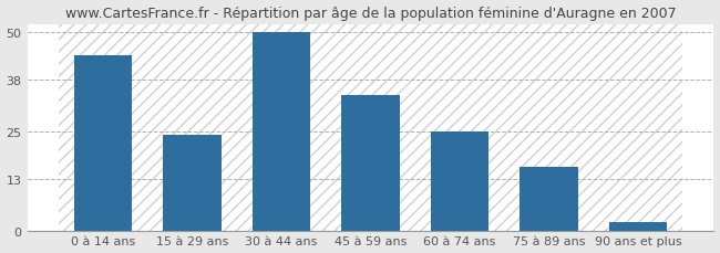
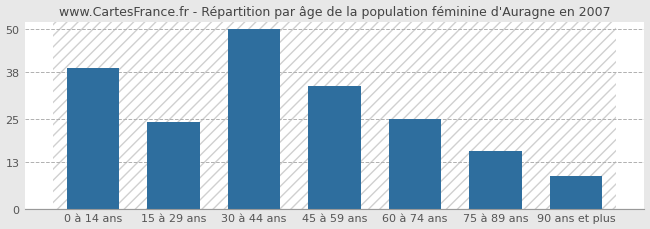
0 à 14 ans: 44 -> 39
90 ans et plus: 2 -> 9
